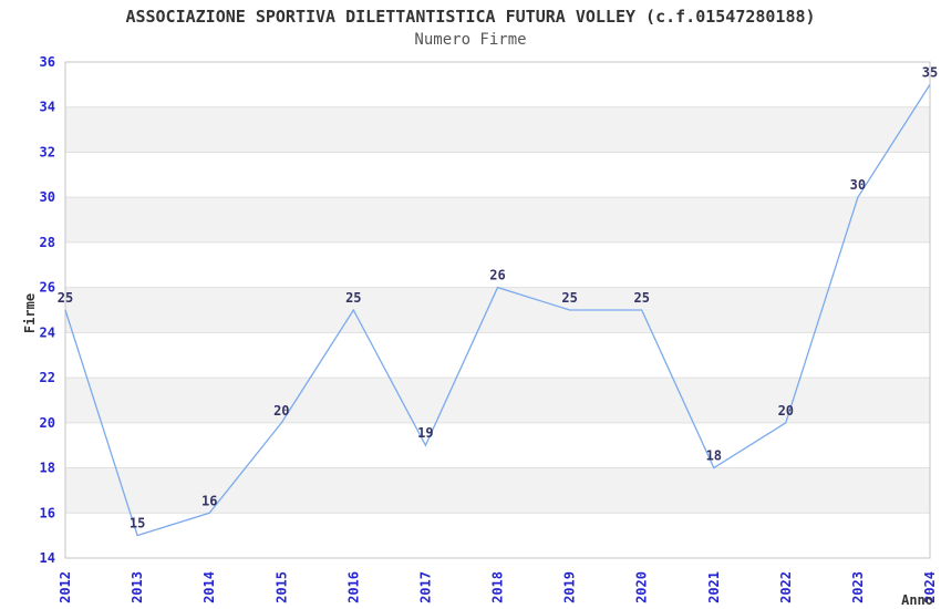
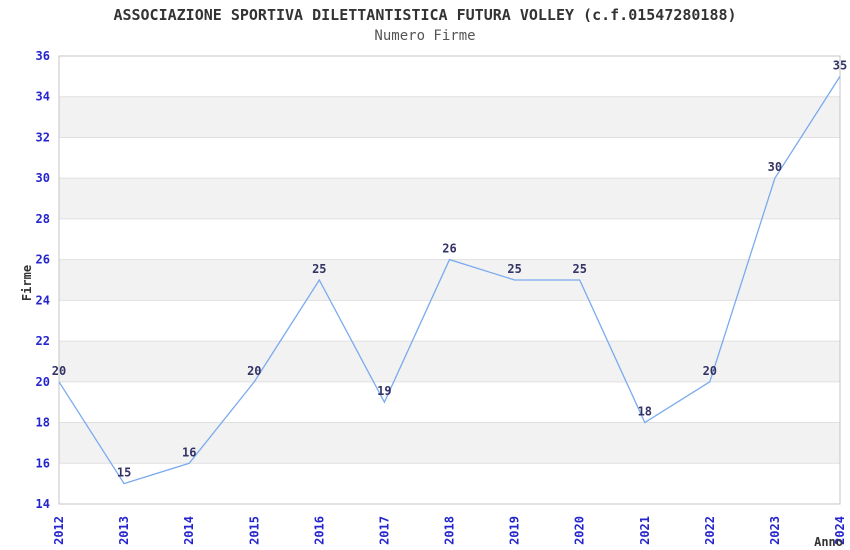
2012: 25 -> 20
